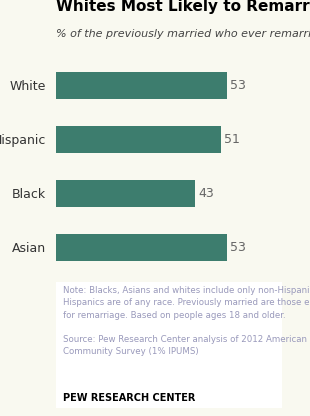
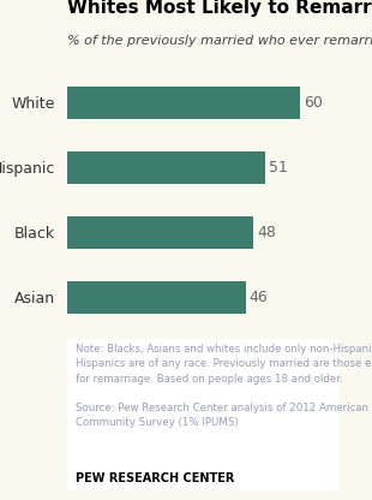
White: 53 -> 60
Black: 43 -> 48
Asian: 53 -> 46
